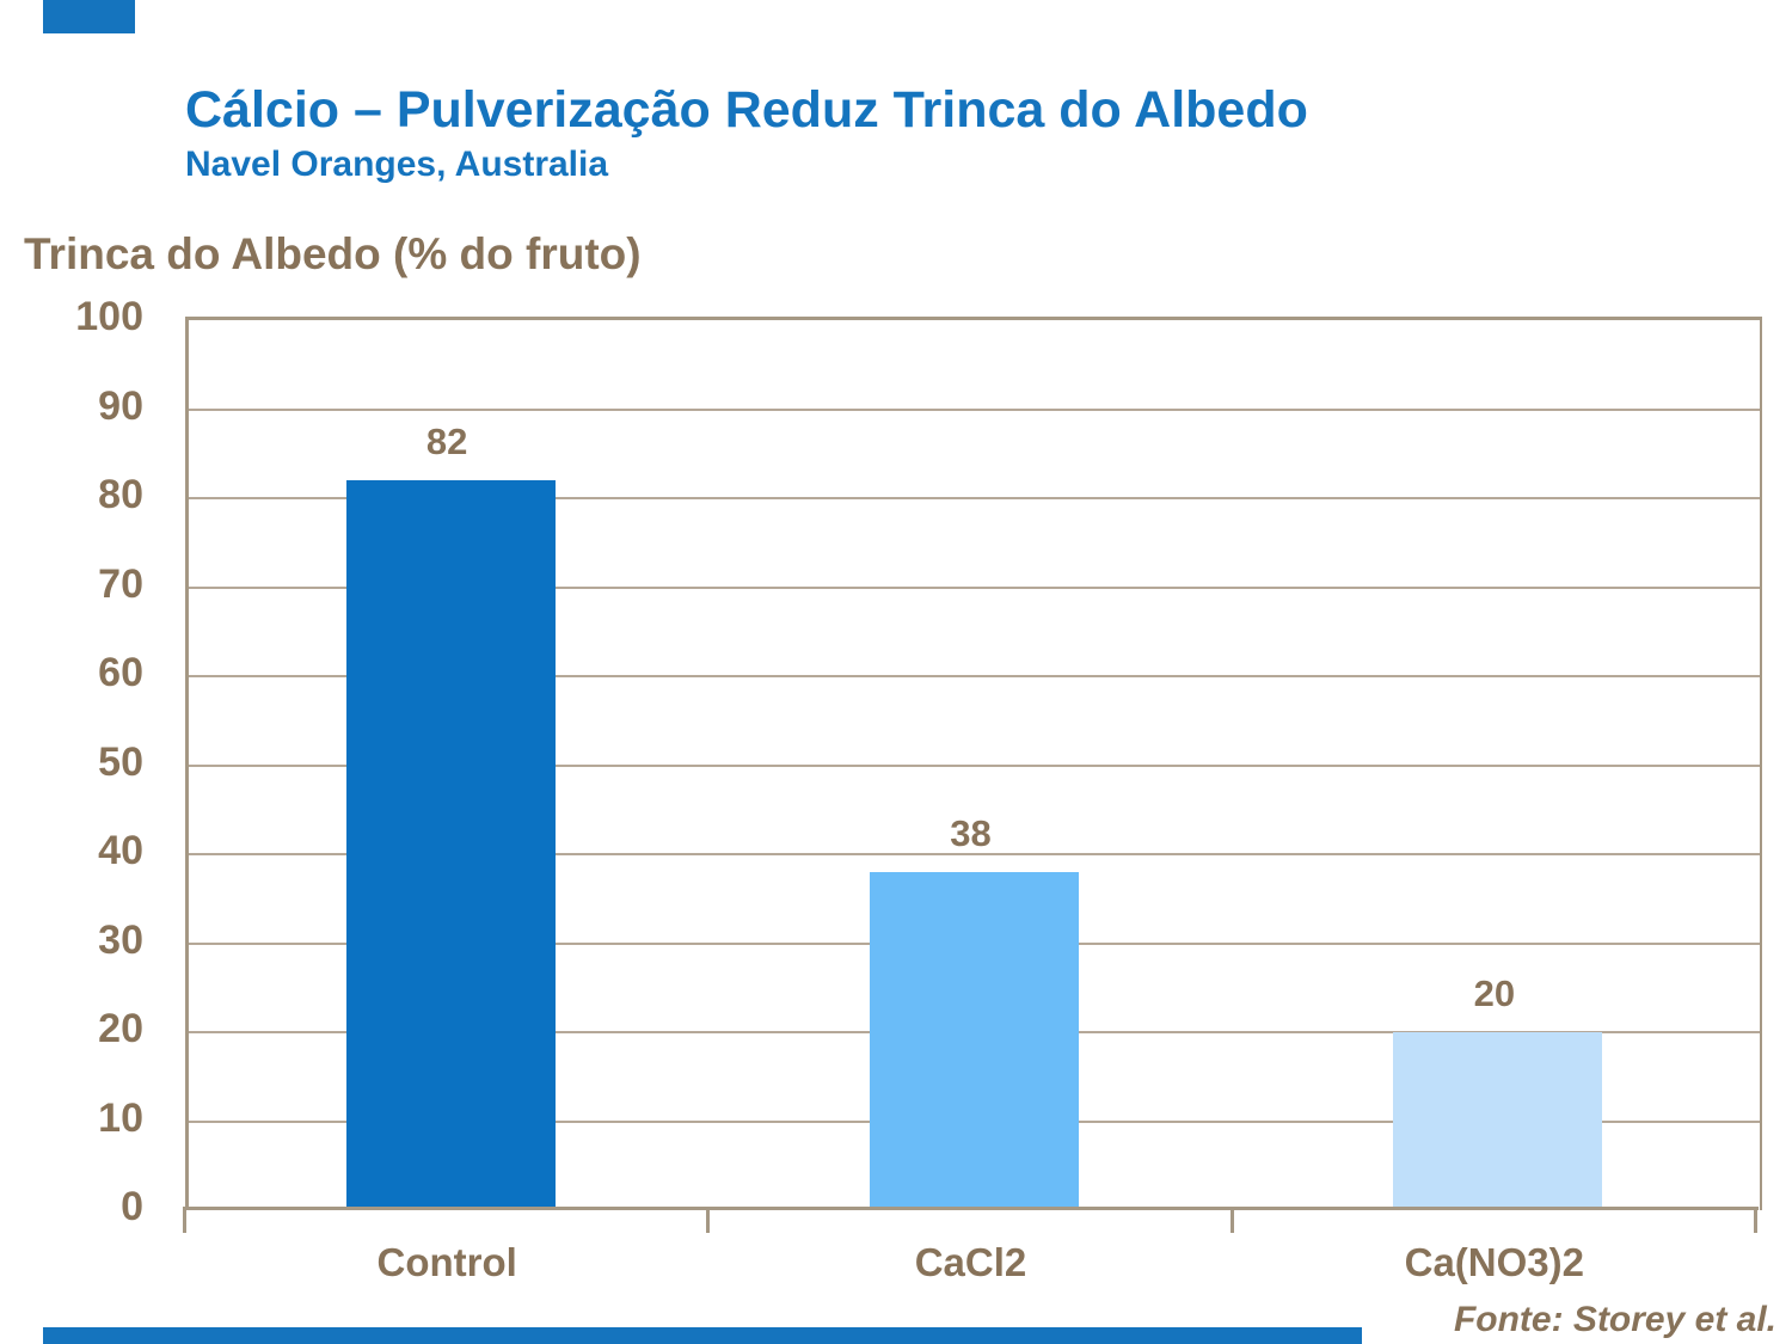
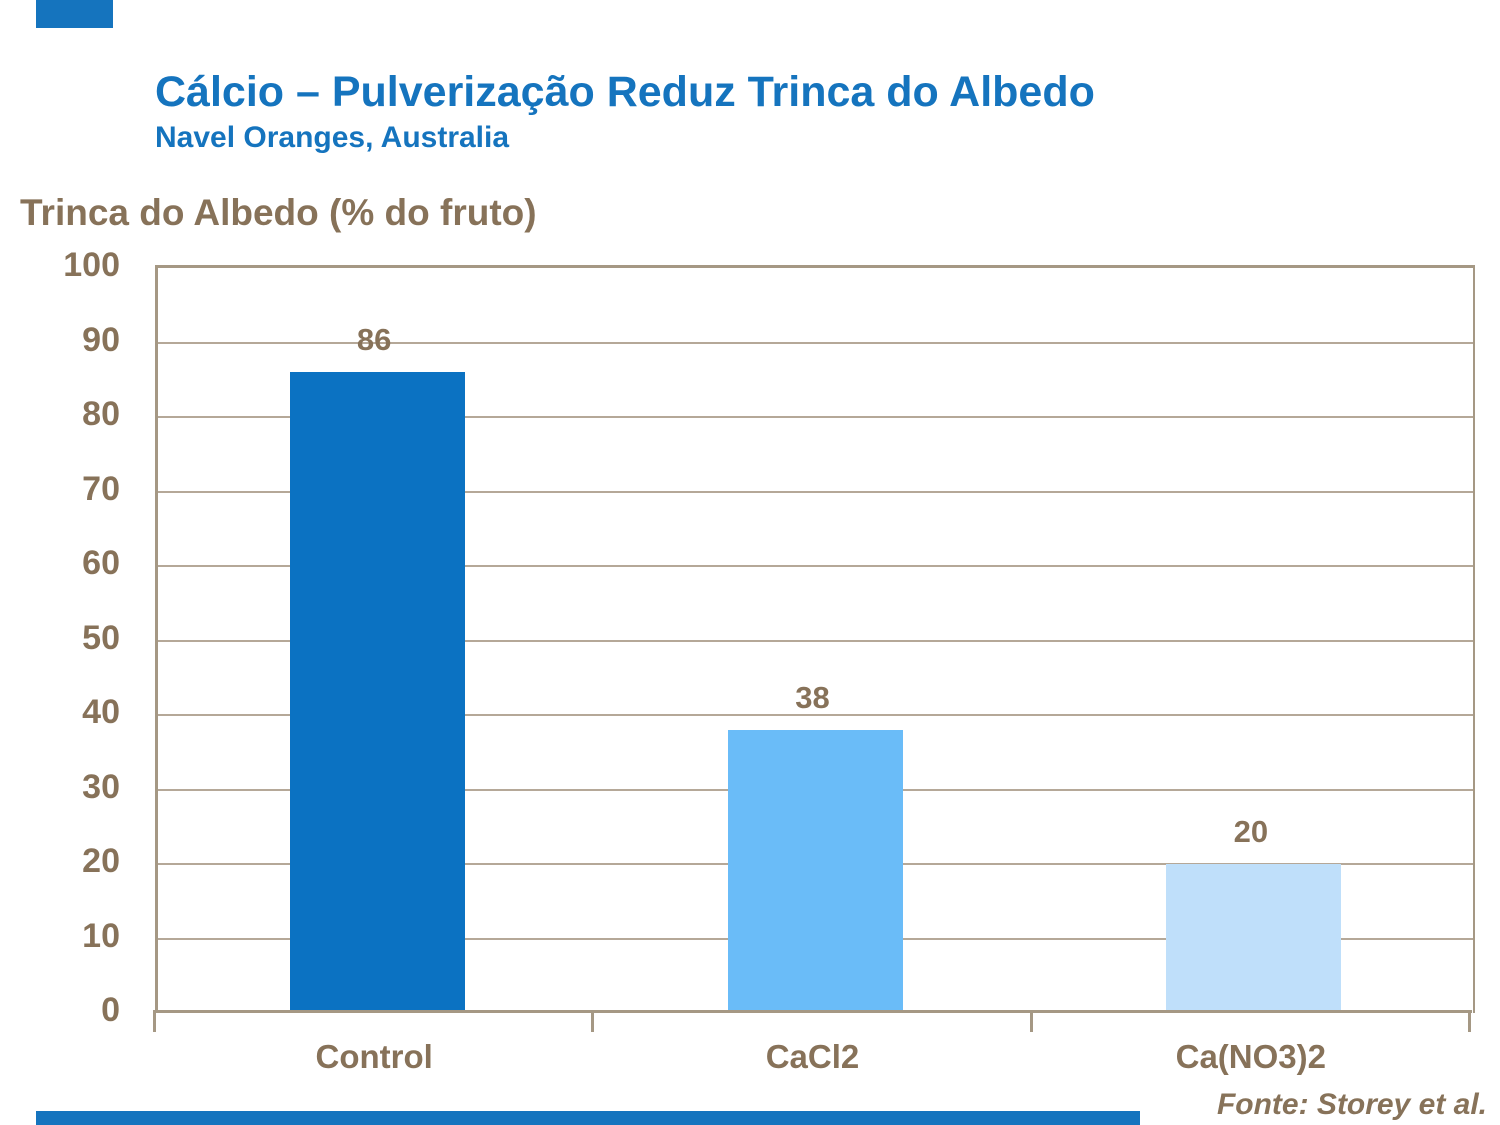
Control: 82 -> 86
